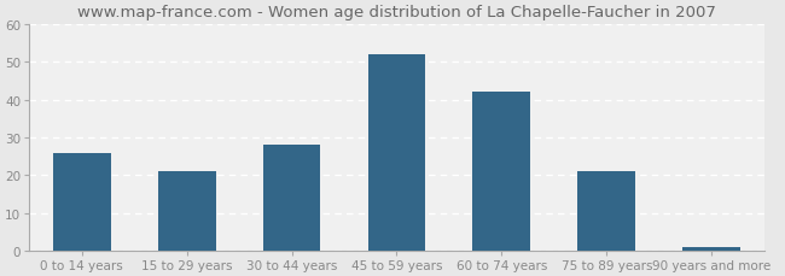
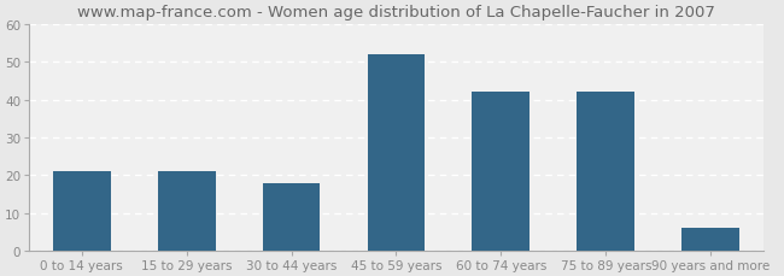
0 to 14 years: 26 -> 21
30 to 44 years: 28 -> 18
75 to 89 years: 21 -> 42
90 years and more: 1 -> 6
